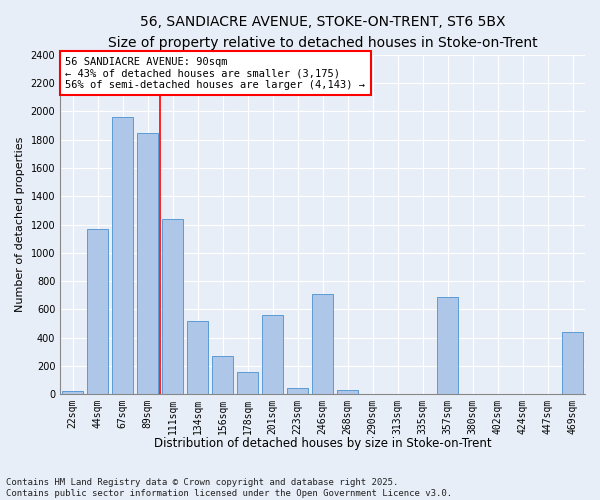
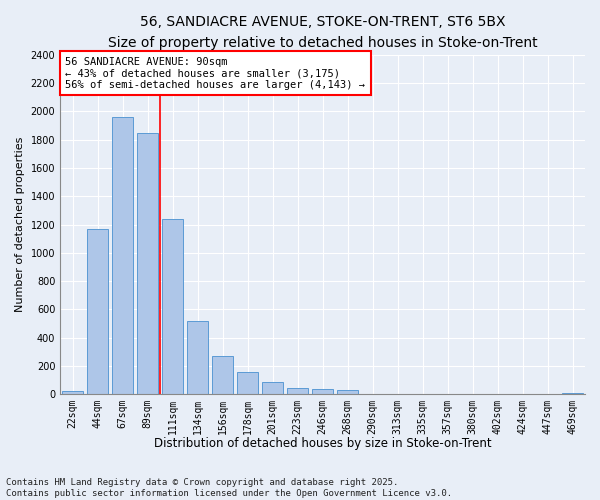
201sqm: 560 -> 80
246sqm: 710 -> 40
357sqm: 690 -> 0
469sqm: 440 -> 10
